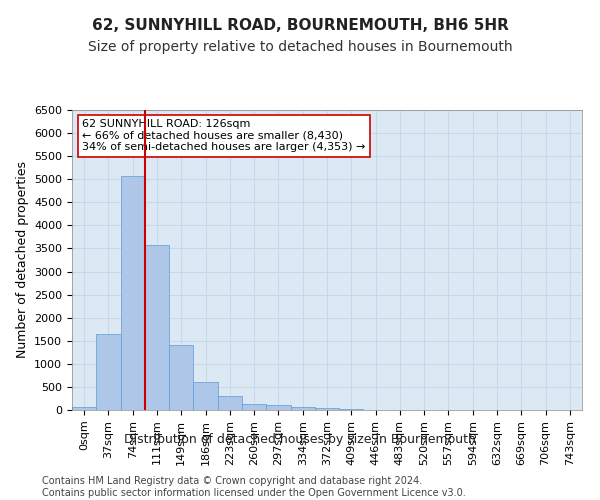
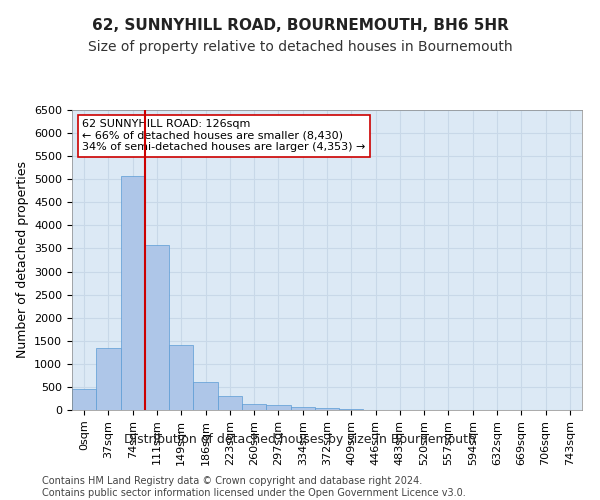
0sqm: 80 -> 450
37sqm: 1640 -> 1350
